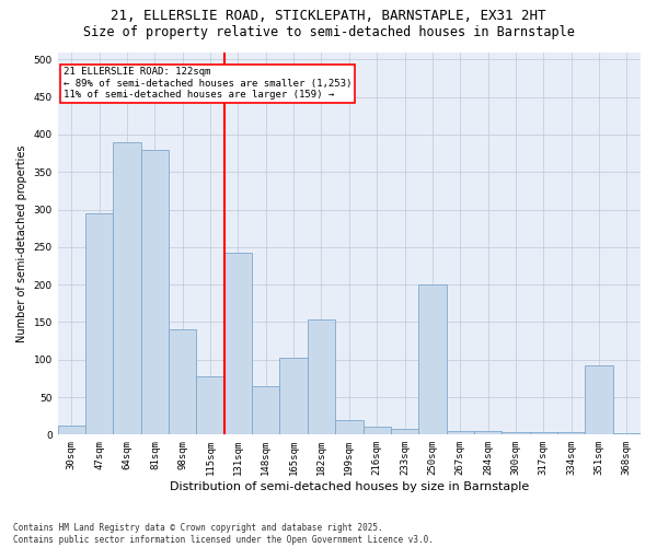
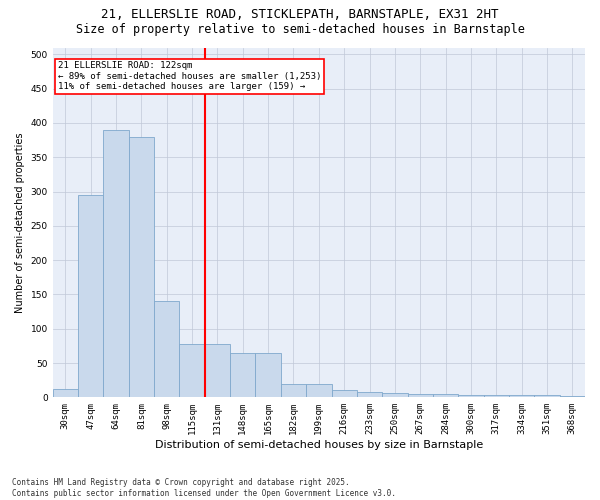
131sqm: 242 -> 78
165sqm: 102 -> 65
182sqm: 154 -> 20
250sqm: 200 -> 7
351sqm: 92 -> 3
